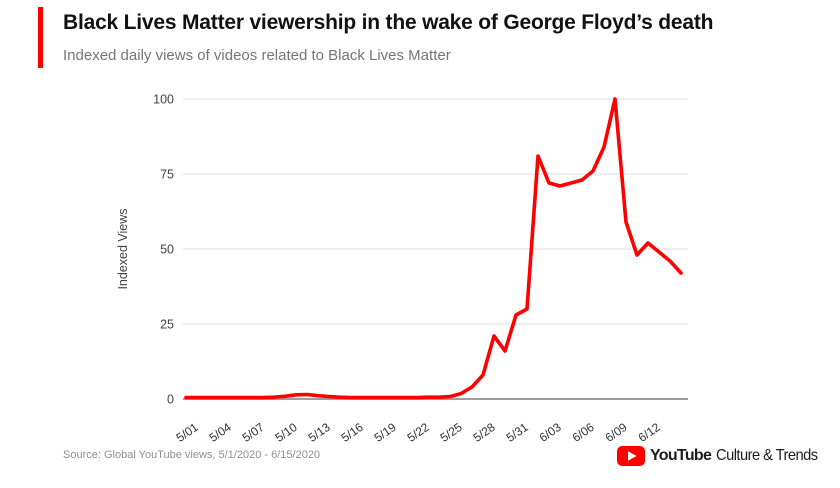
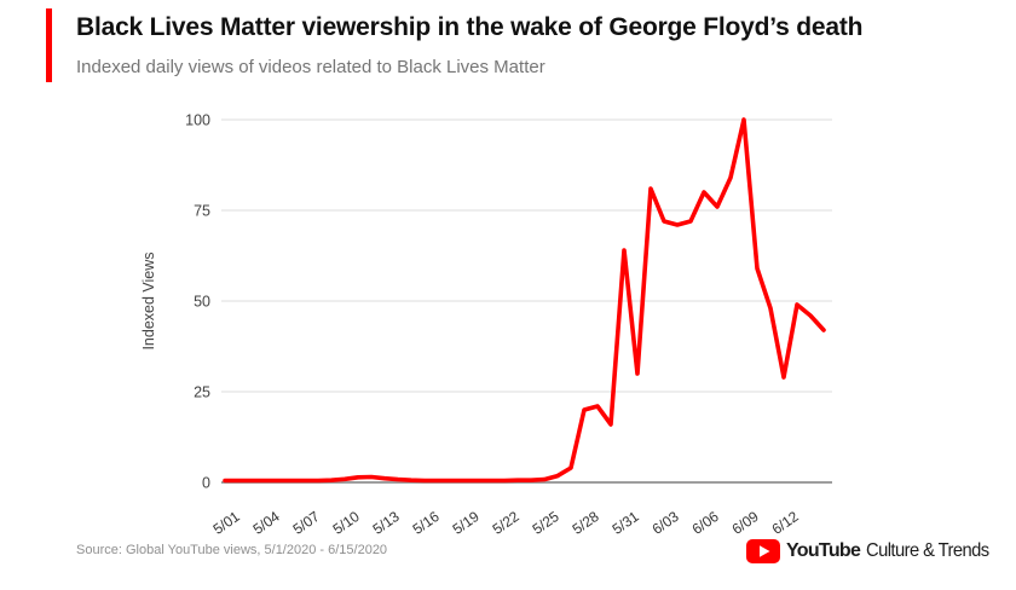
5/28: 8 -> 20
5/31: 28 -> 64
6/06: 73 -> 80
6/12: 52 -> 29
